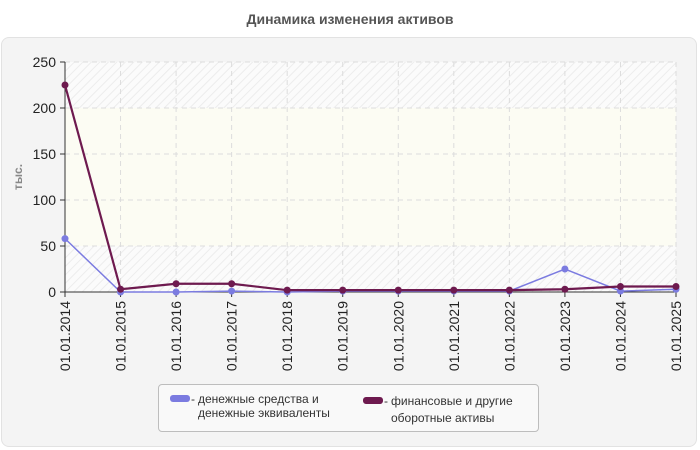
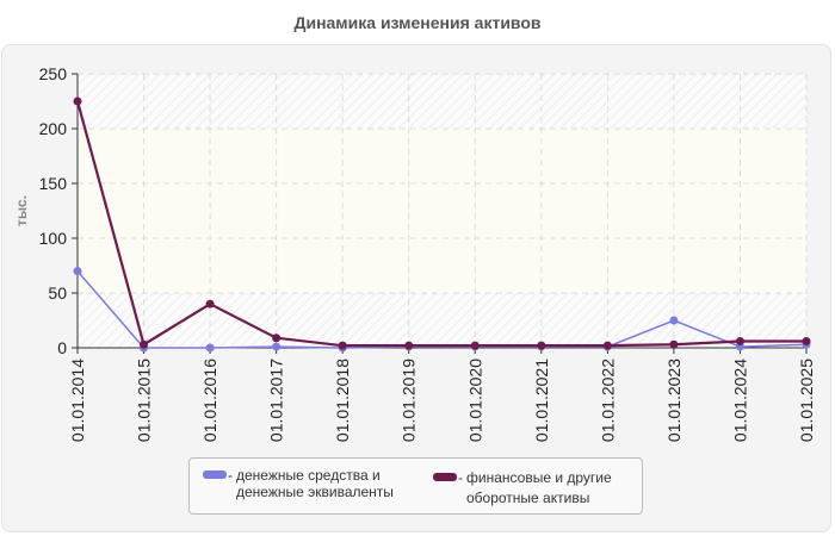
денежные средства и денежные эквиваленты/01.01.2014: 60 -> 70
финансовые и другие оборотные активы/01.01.2016: 10 -> 40
